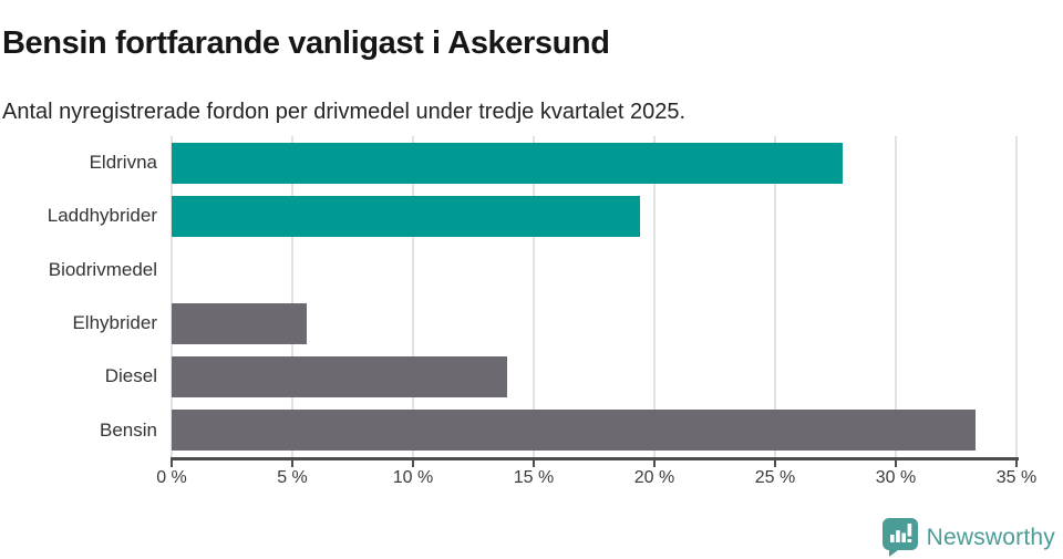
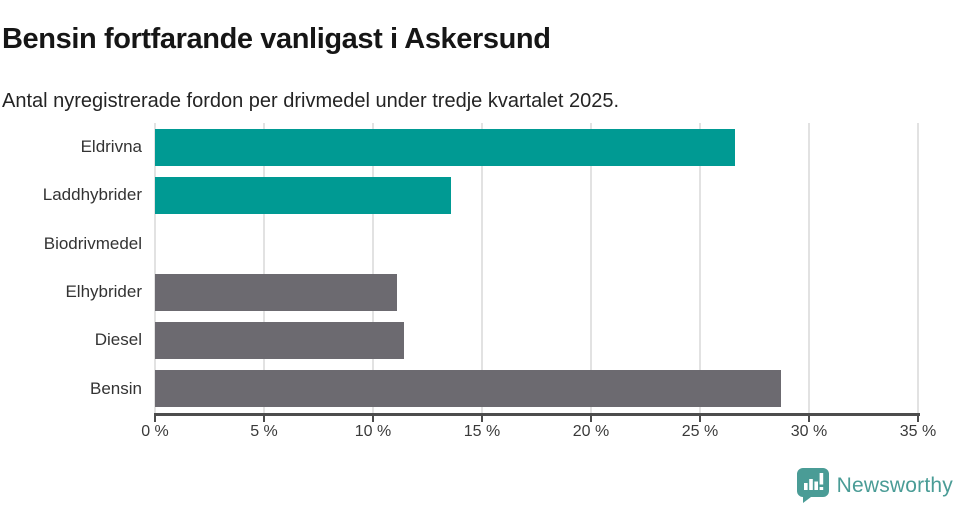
Eldrivna: 27.8% -> 26.6%
Laddhybrider: 19.4% -> 13.6%
Elhybrider: 5.6% -> 11.1%
Diesel: 13.9% -> 11.4%
Bensin: 33.3% -> 28.7%
